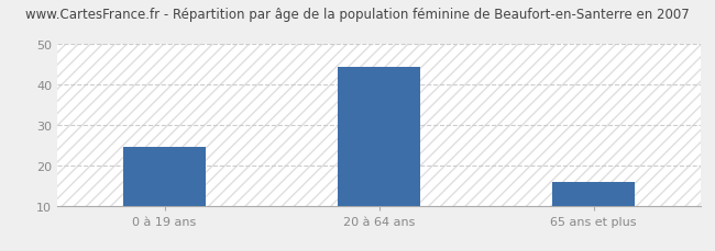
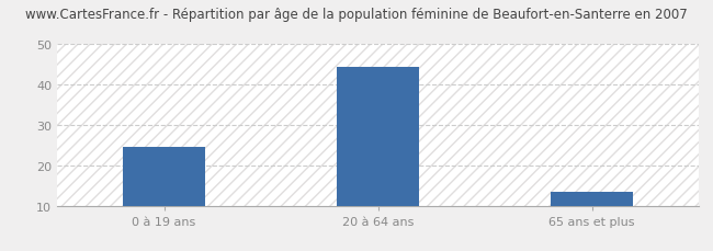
65 ans et plus: 16.0 -> 13.5
